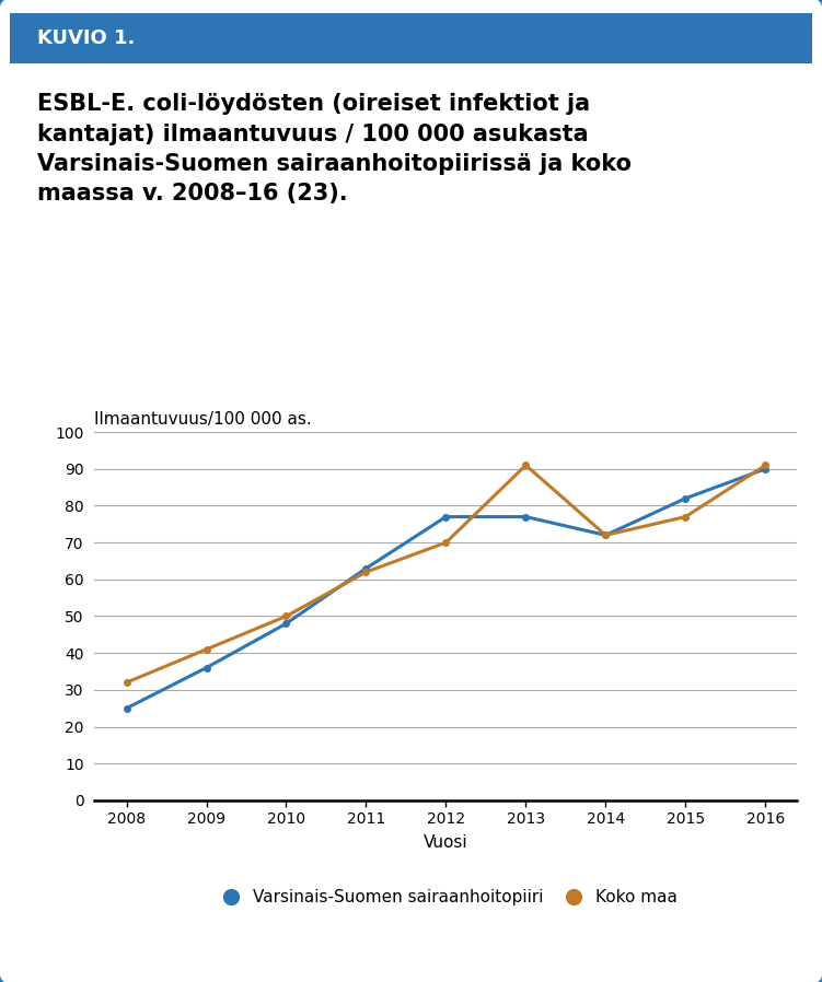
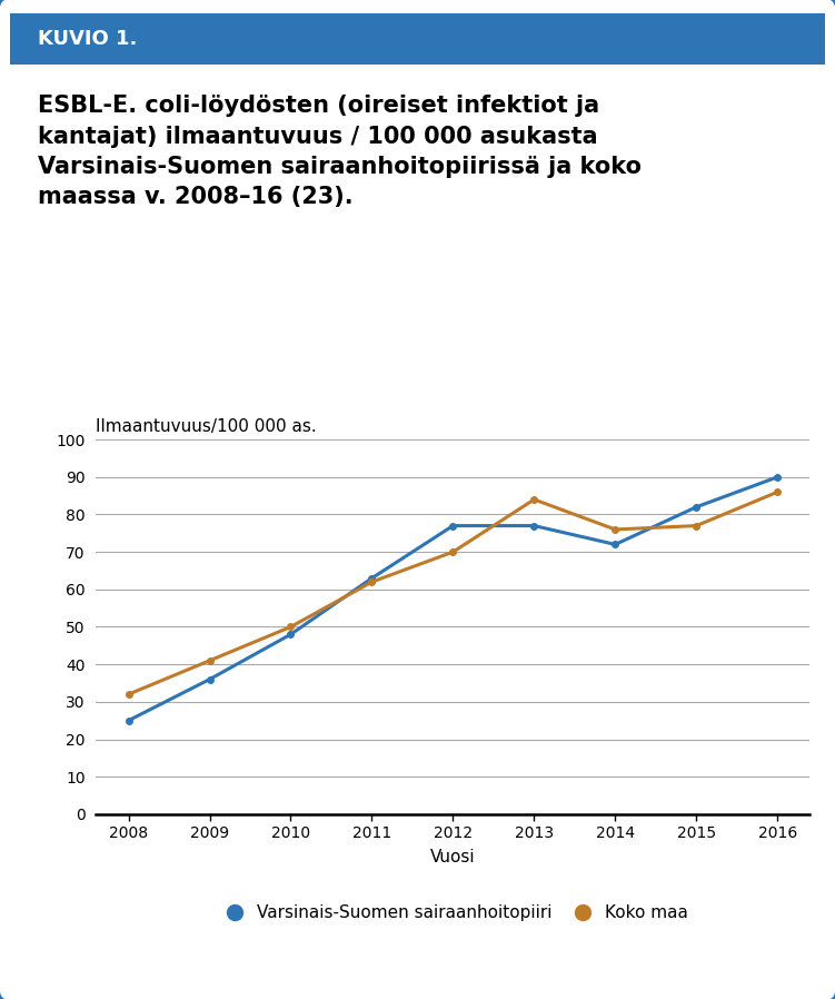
Koko maa/2013: 91 -> 84
Koko maa/2014: 72 -> 76
Koko maa/2016: 91 -> 86
